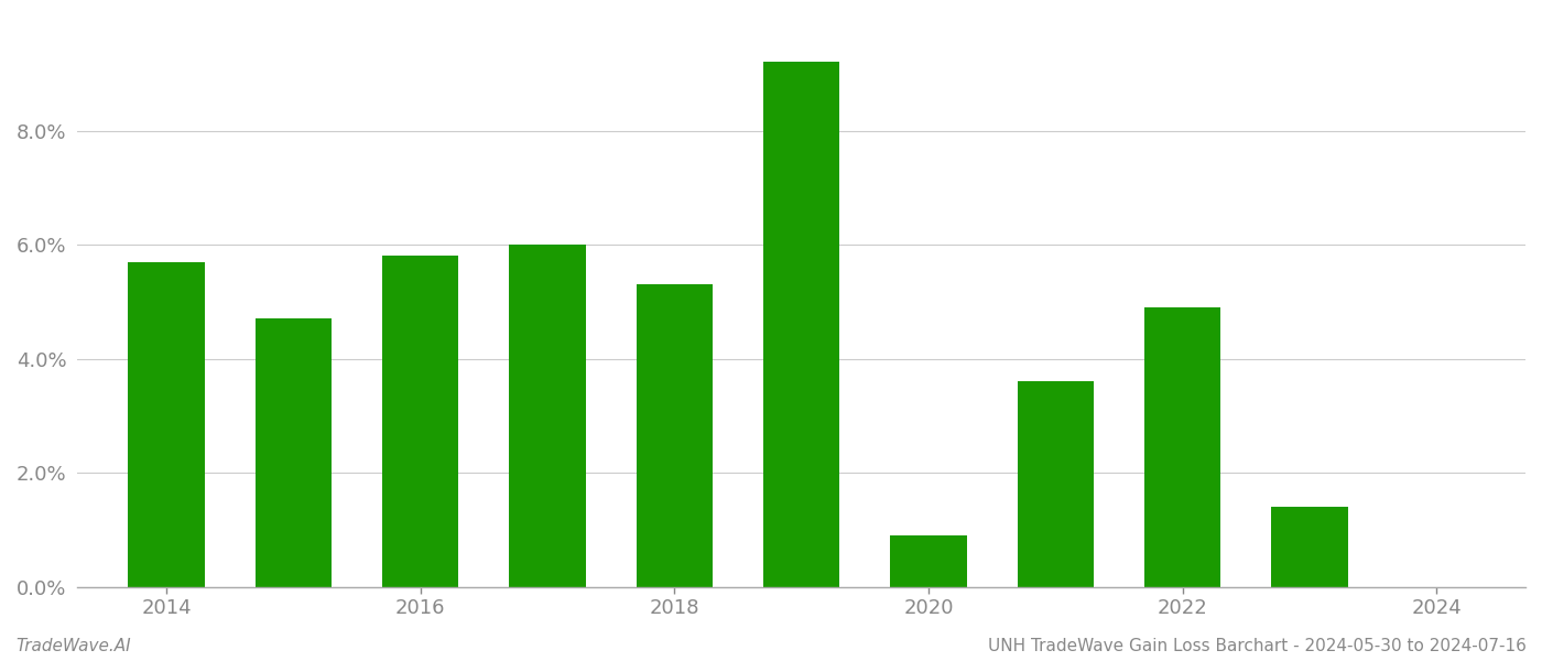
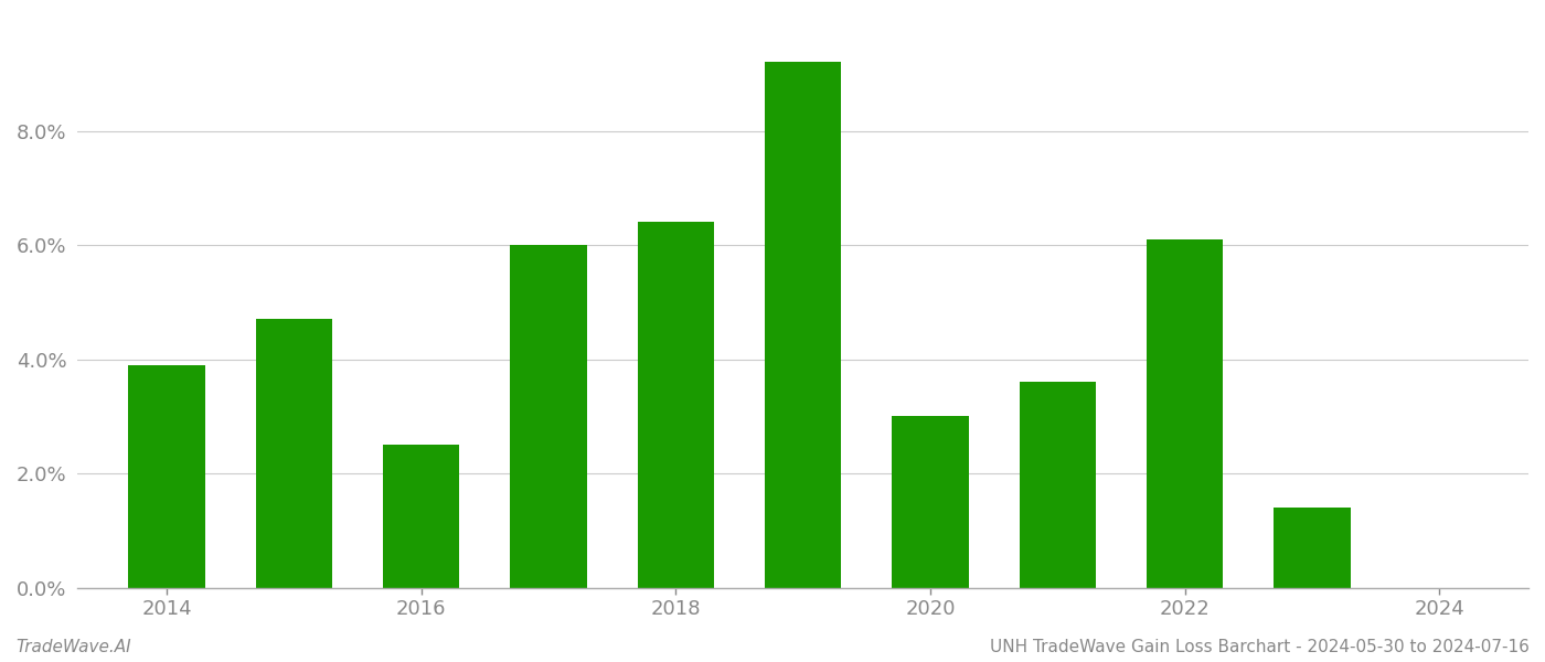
2014: 5.7% -> 3.9%
2016: 5.8% -> 2.5%
2018: 5.3% -> 6.4%
2020: 0.9% -> 3.0%
2022: 4.9% -> 6.1%
